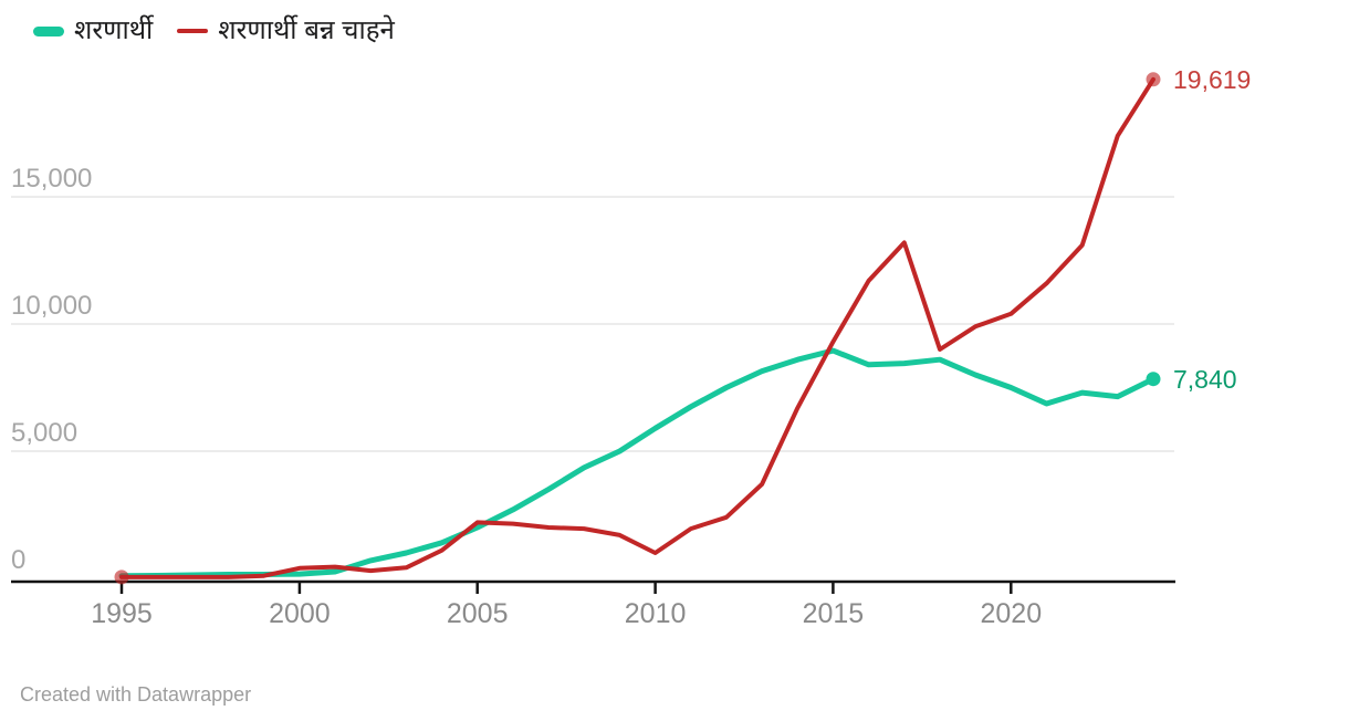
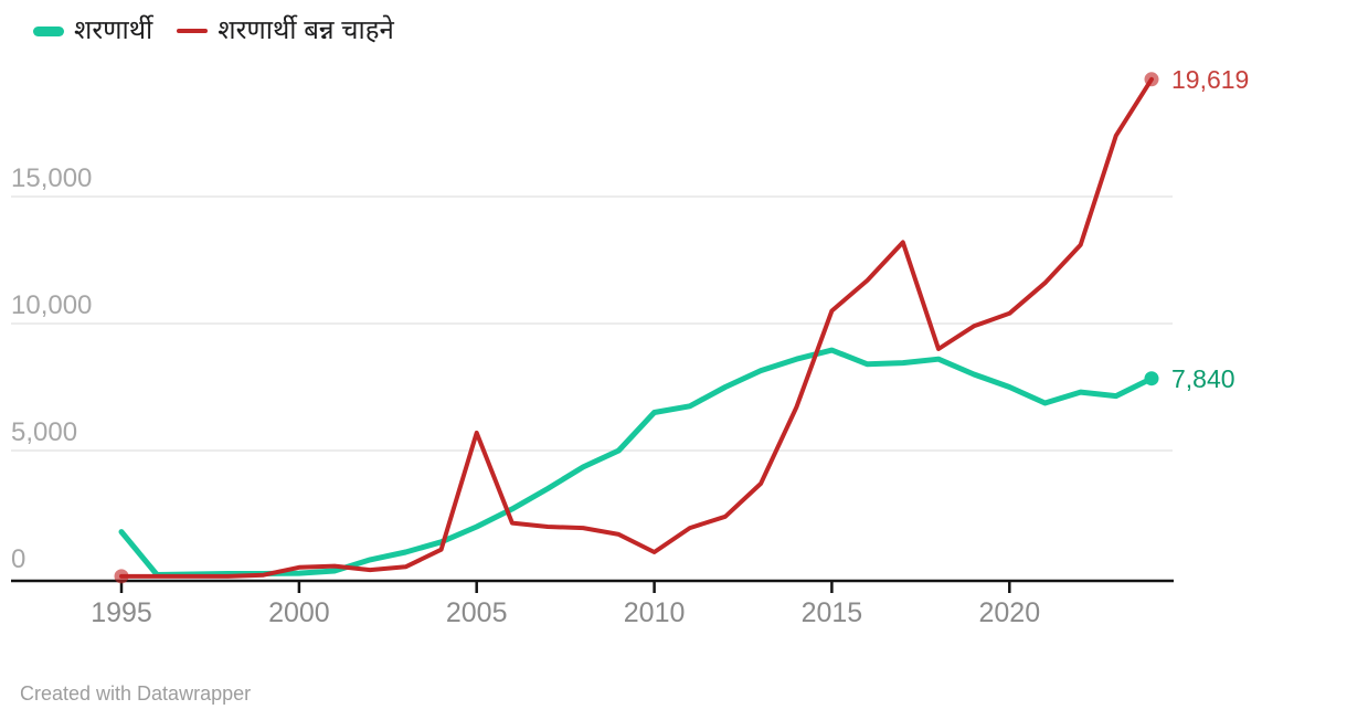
शरणार्थी/1995: 100 -> 1800
शरणार्थी बन्न चाहने/2005: 2200 -> 5700
शरणार्थी/2010: 5900 -> 6500
शरणार्थी बन्न चाहने/2015: 9300 -> 10500
